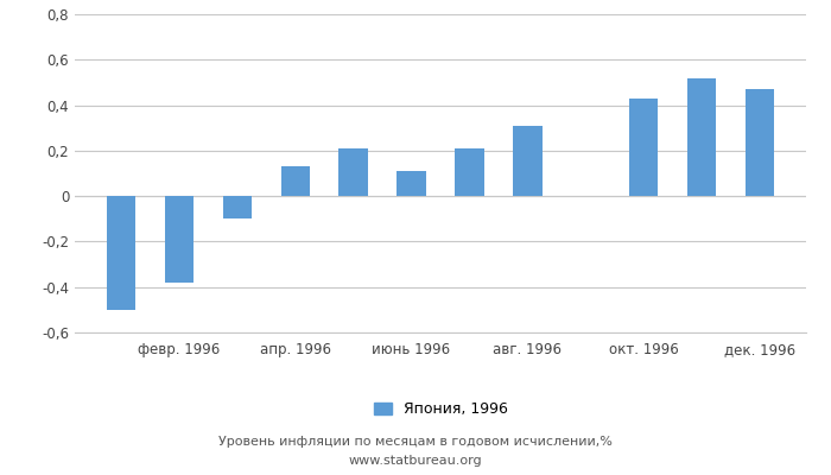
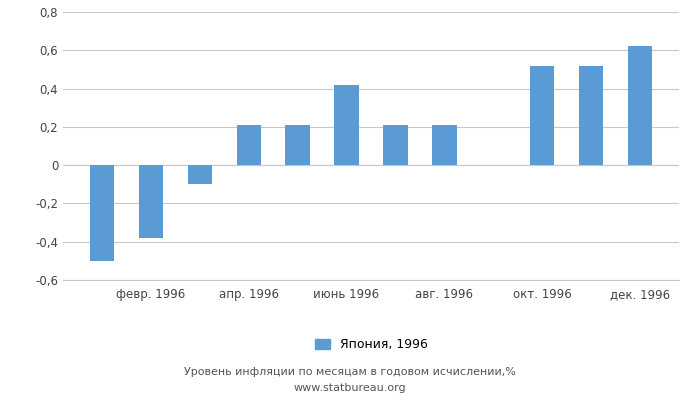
апр. 1996: 0,13 -> 0,21
июнь 1996: 0,11 -> 0,42
авг. 1996: 0,31 -> 0,21
окт. 1996: 0,43 -> 0,52
дек. 1996: 0,47 -> 0,62
